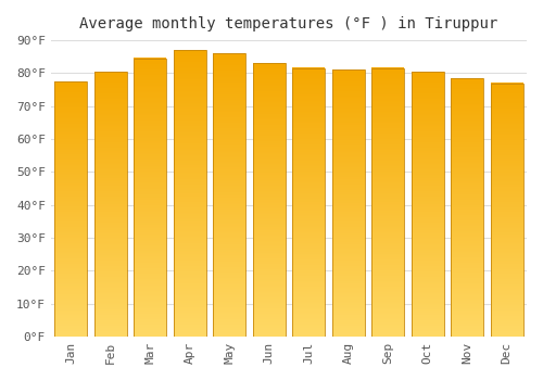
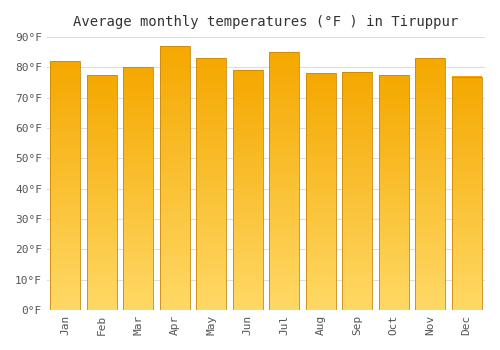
Jan: 77.5°F -> 82.0°F
Feb: 80.5°F -> 77.5°F
Mar: 84.5°F -> 80.0°F
May: 86.0°F -> 83.0°F
Jun: 83.0°F -> 79.0°F
Jul: 81.5°F -> 85.0°F
Aug: 81.0°F -> 78.0°F
Sep: 81.5°F -> 78.5°F
Oct: 80.5°F -> 77.5°F
Nov: 78.5°F -> 83.0°F
